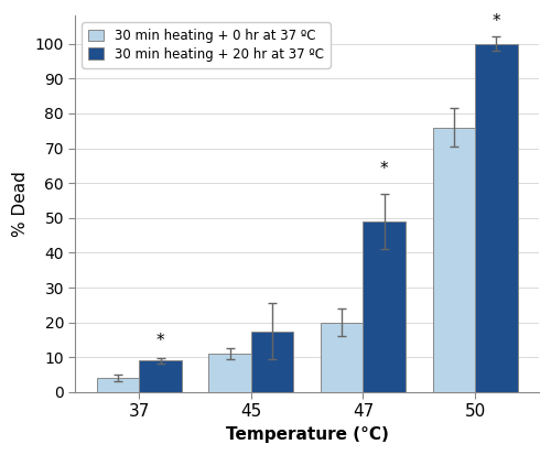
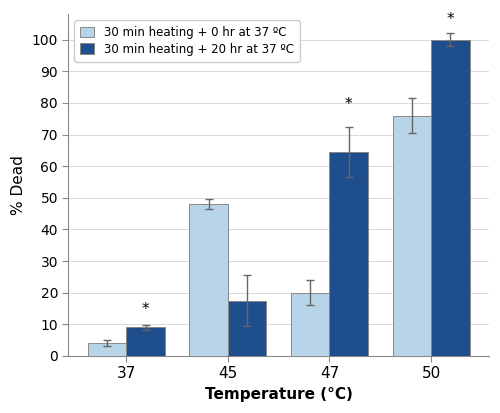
30 min heating + 0 hr at 37 ºC/45: 11 -> 48
30 min heating + 20 hr at 37 ºC/47: 49.0 -> 64.5
